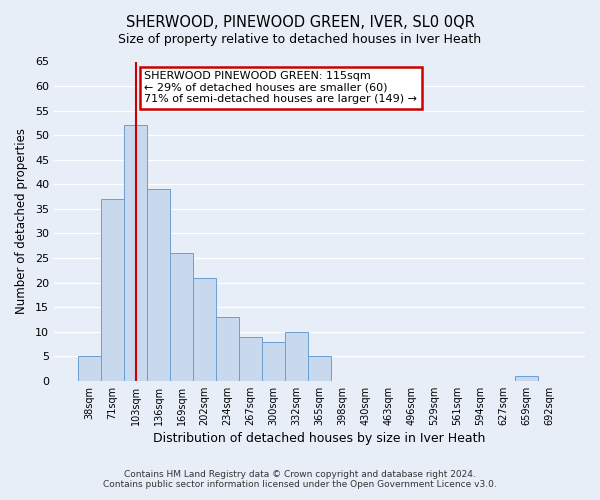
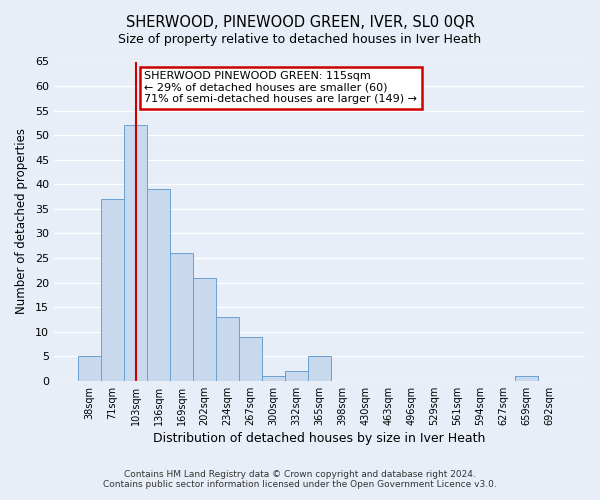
300sqm: 8 -> 1
332sqm: 10 -> 2
